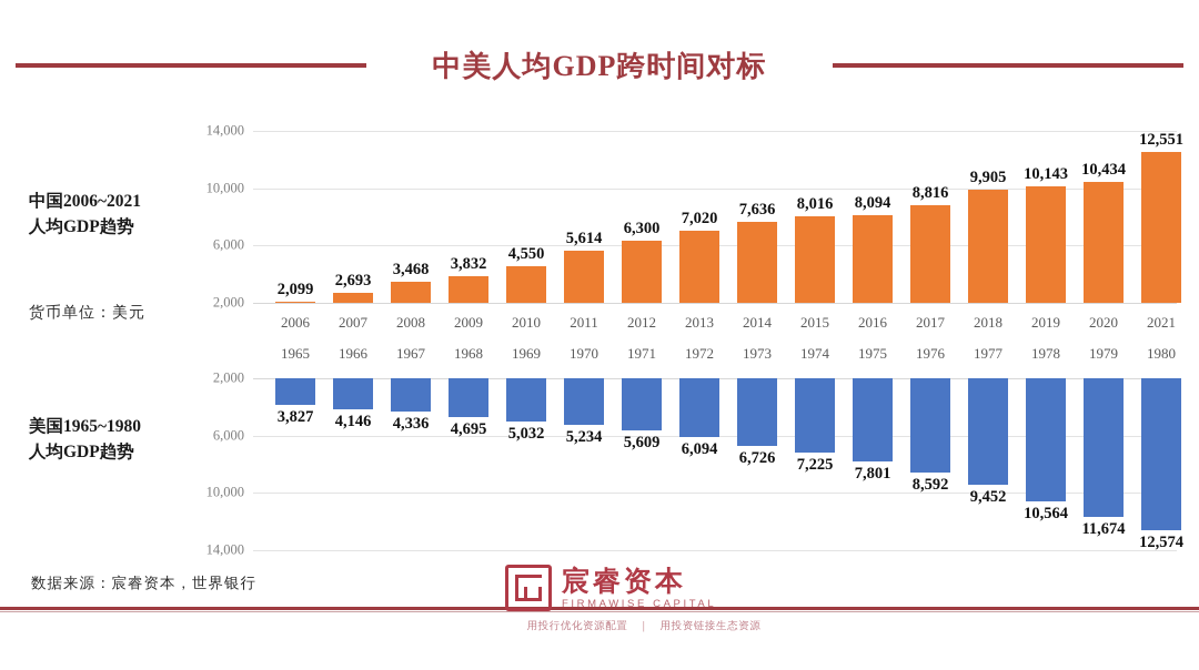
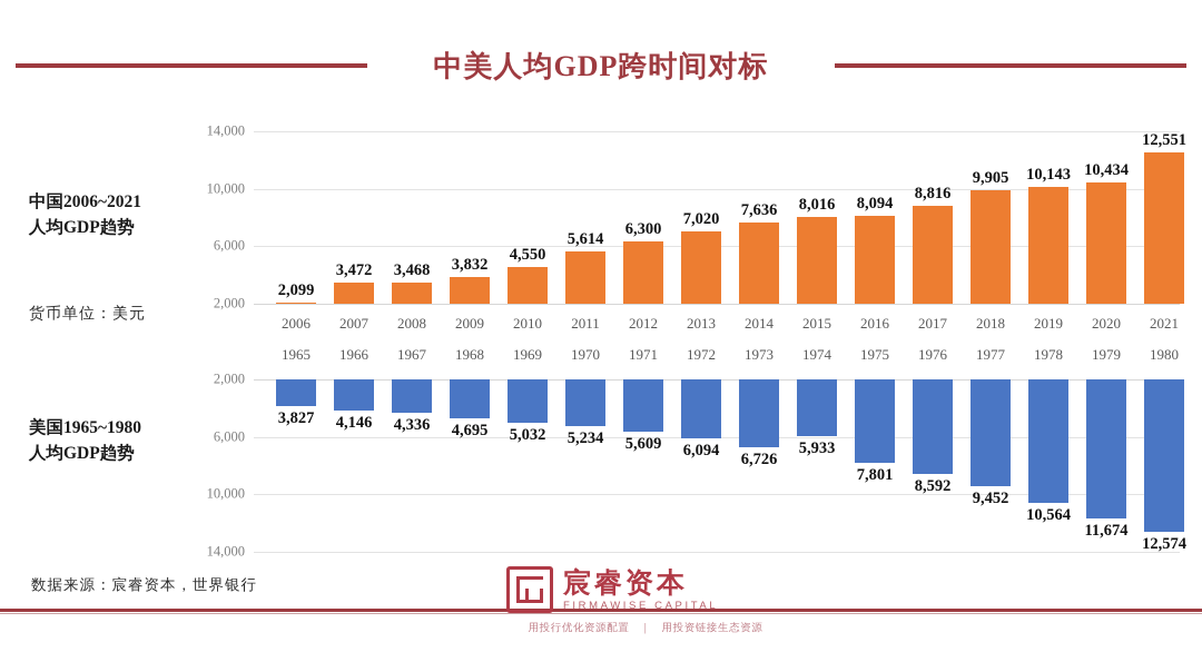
中国2006~2021人均GDP趋势/2007: 2,693 -> 3,472
美国1965~1980人均GDP趋势/1974: 7,225 -> 5,933
